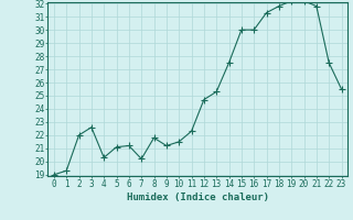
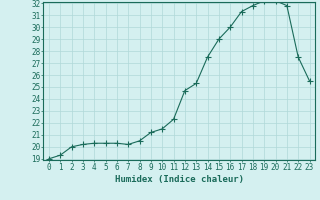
2: 22.0 -> 20.0
3: 22.6 -> 20.2
5: 21.1 -> 20.3
6: 21.2 -> 20.3
8: 21.8 -> 20.5
15: 30.0 -> 29.0
